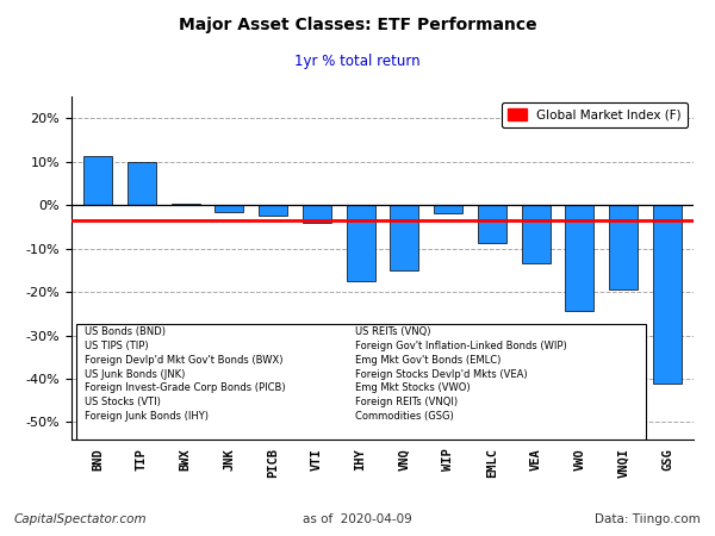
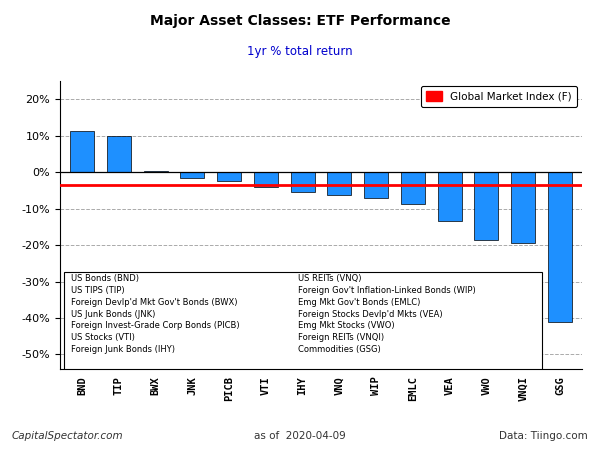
IHY: -17.5% -> -5.5%
VNQ: -15.0% -> -6.2%
WIP: -2.0% -> -7.2%
VWO: -24.5% -> -18.5%
